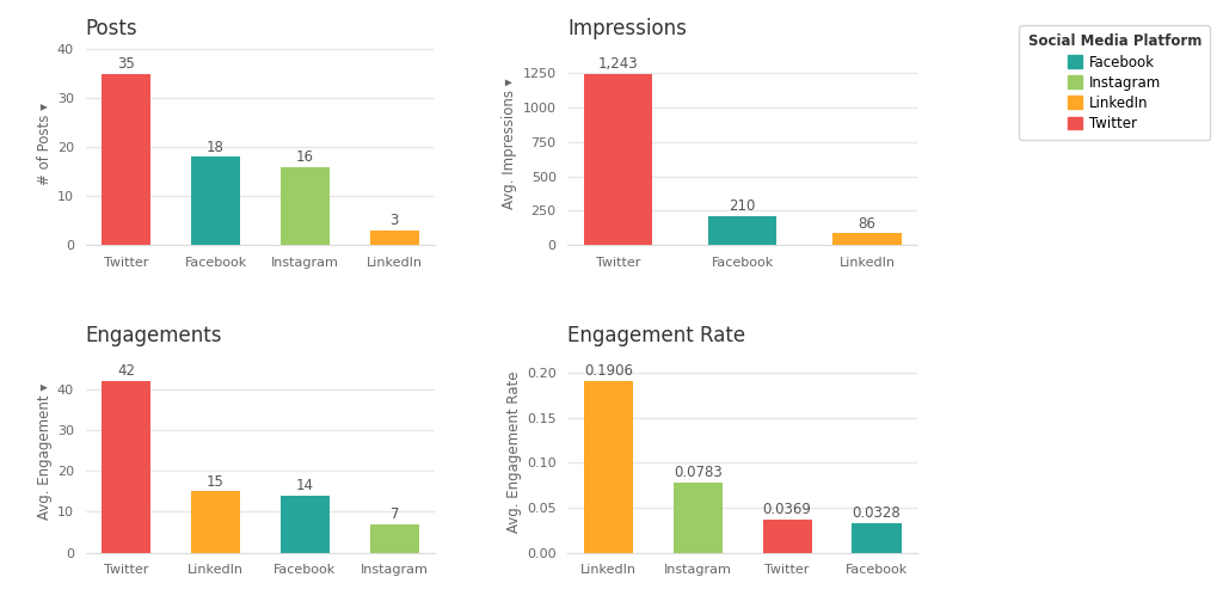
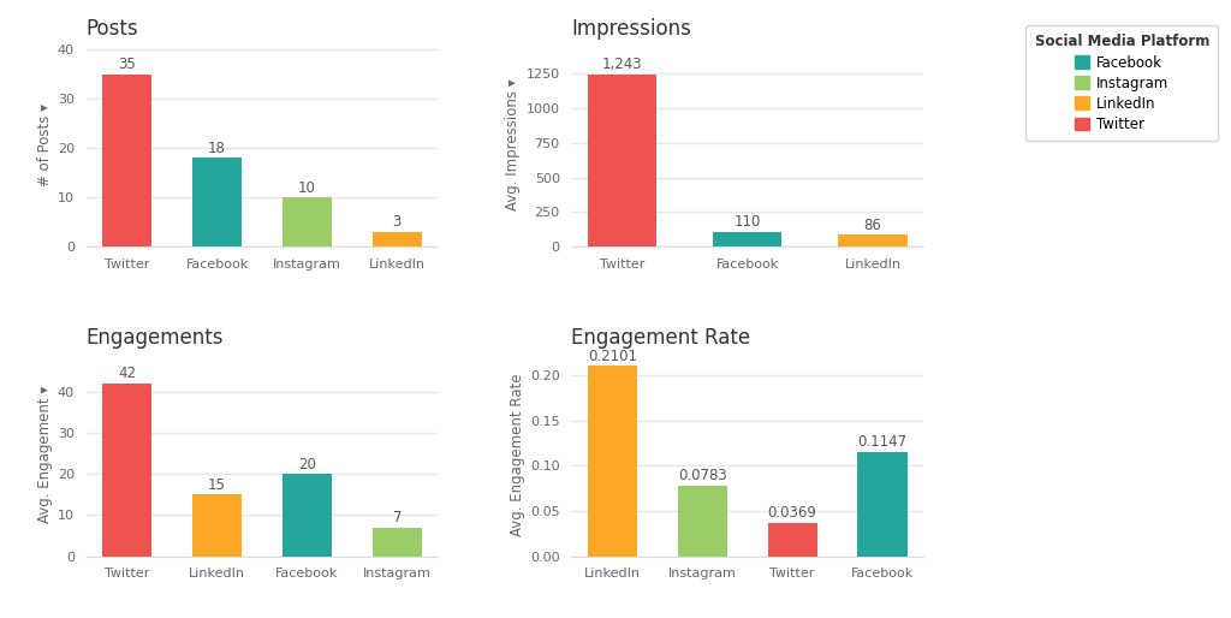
Posts/Instagram: 16 -> 10
Impressions/Facebook: 210 -> 110
Engagements/Facebook: 14 -> 20
Engagement Rate/LinkedIn: 0.1906 -> 0.2101
Engagement Rate/Facebook: 0.0328 -> 0.1147
